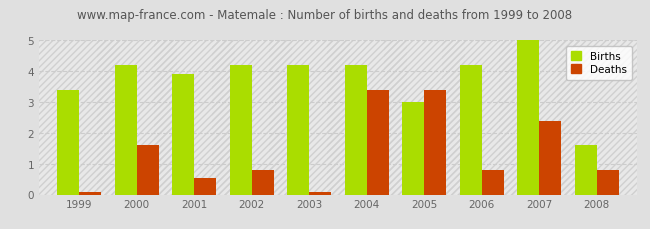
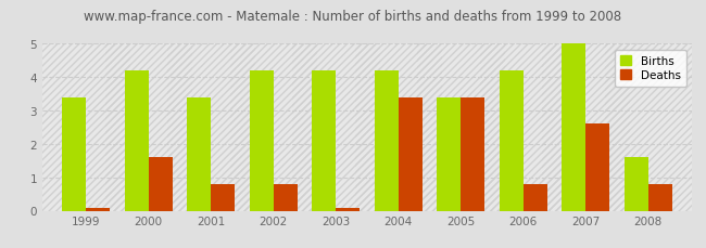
Births/2001: 3.9 -> 3.4
Deaths/2001: 0.55 -> 0.80
Births/2005: 3.0 -> 3.4
Deaths/2007: 2.40 -> 2.60
